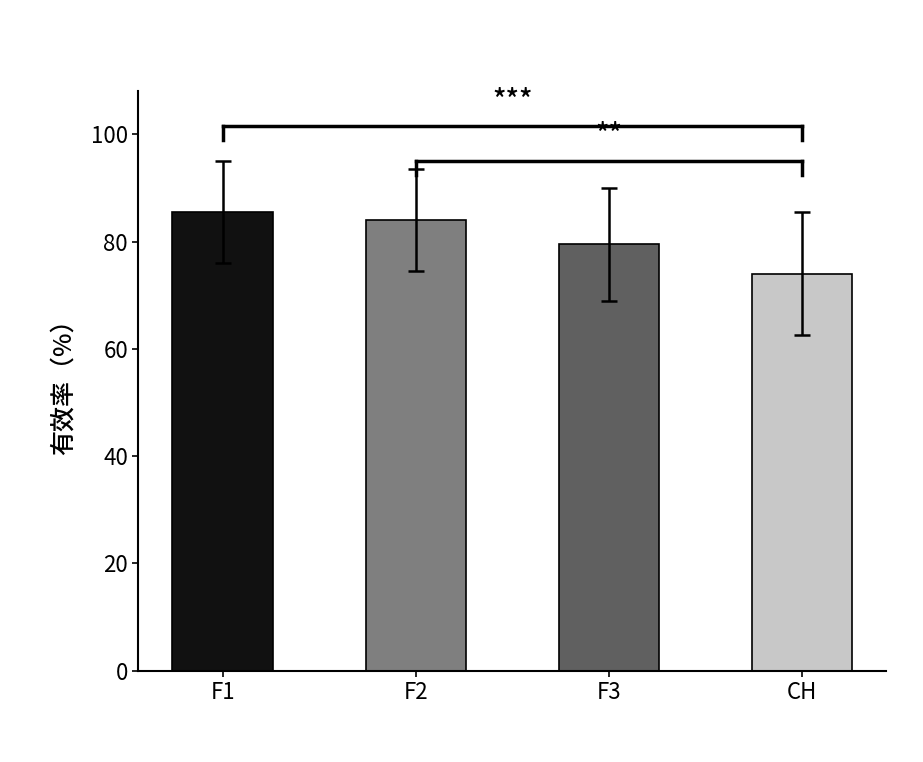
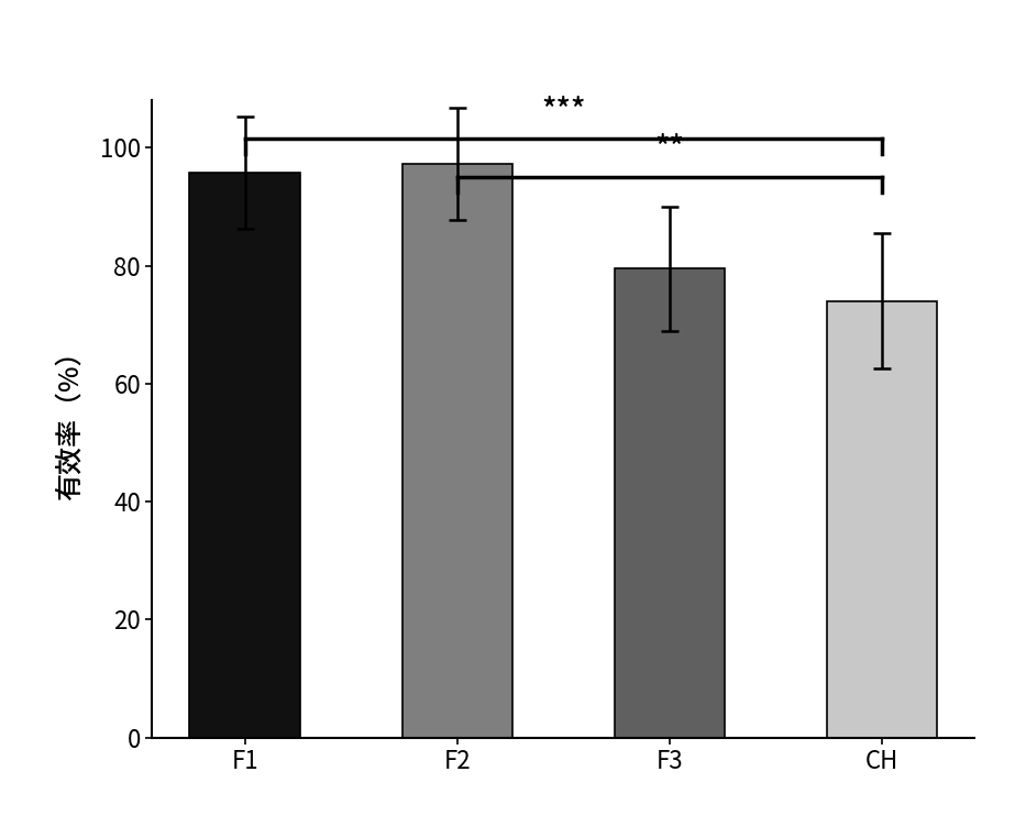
F1: 85.5 -> 95.8
F2: 84.0 -> 97.2
